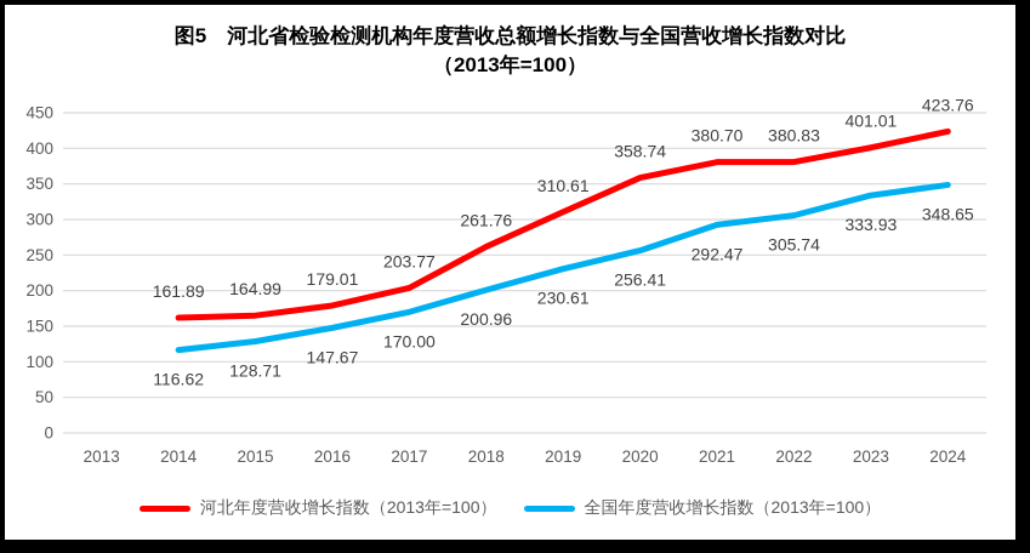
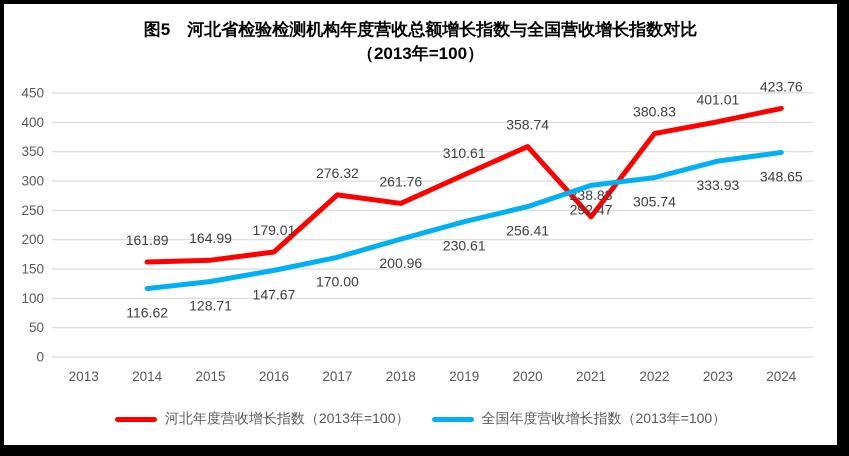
河北年度营收增长指数（2013年=100）/2017: 203.77 -> 276.32
河北年度营收增长指数（2013年=100）/2021: 380.70 -> 238.83
